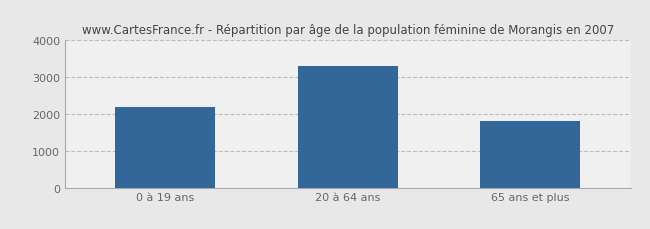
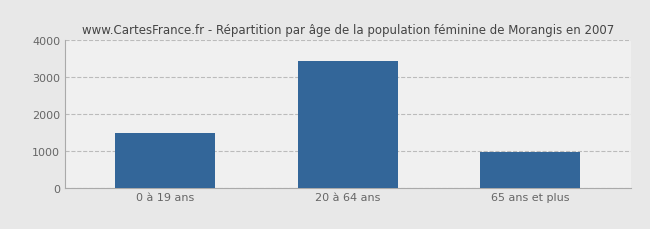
0 à 19 ans: 2200 -> 1480
20 à 64 ans: 3300 -> 3450
65 ans et plus: 1800 -> 980
